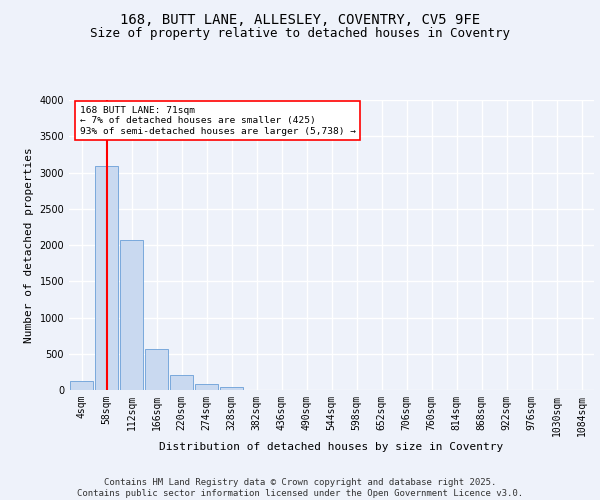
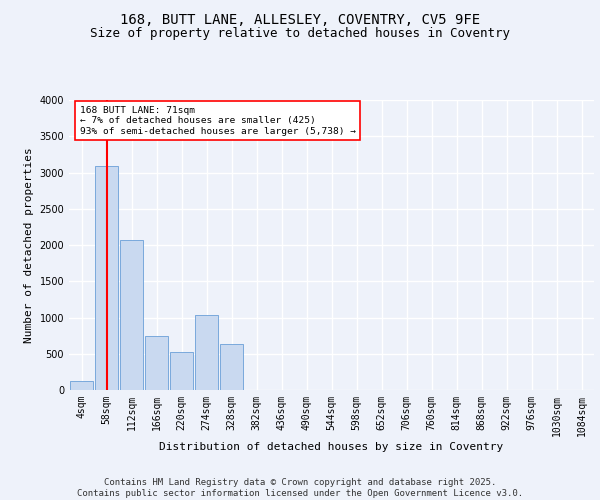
166sqm: 560 -> 740
220sqm: 210 -> 520
274sqm: 80 -> 1040
328sqm: 40 -> 640
